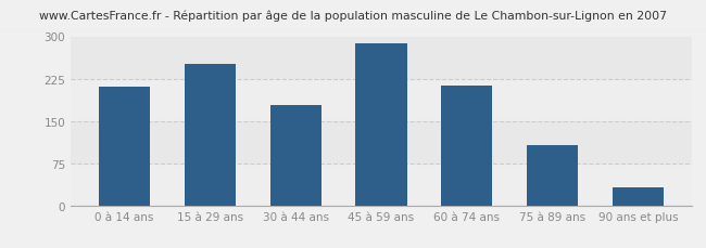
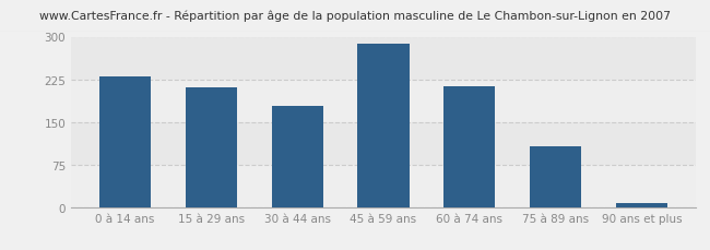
0 à 14 ans: 210 -> 230
15 à 29 ans: 252 -> 210
90 ans et plus: 32 -> 8
